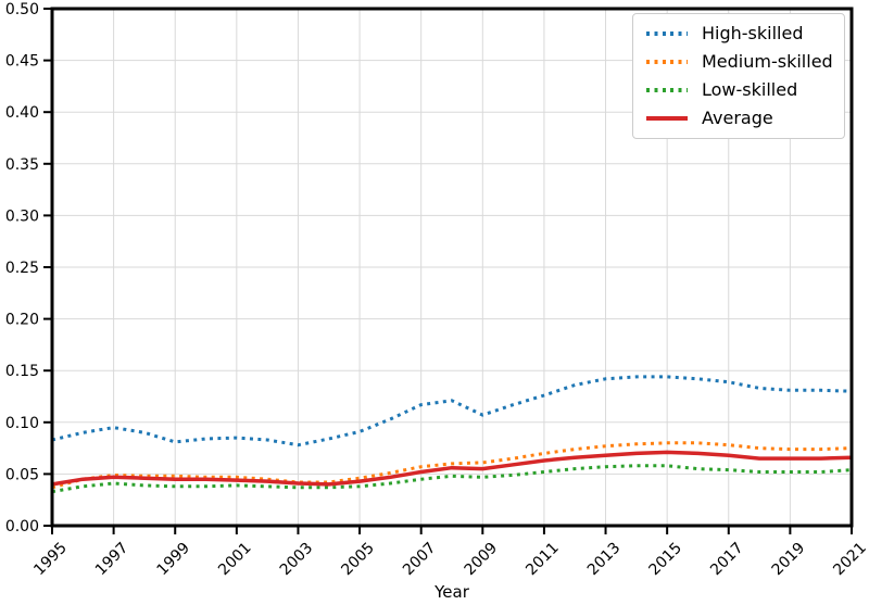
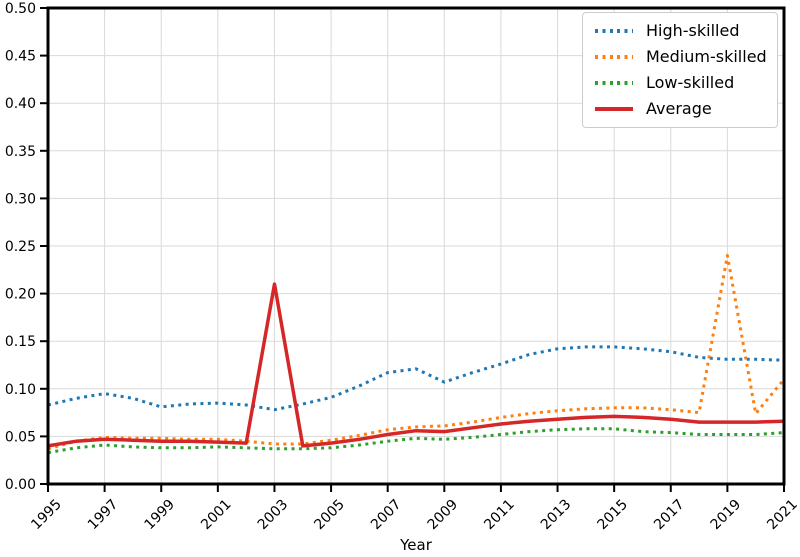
Average/2003: 0.04 -> 0.21
Medium-skilled/2019: 0.07 -> 0.24
Medium-skilled/2021: 0.07 -> 0.11
